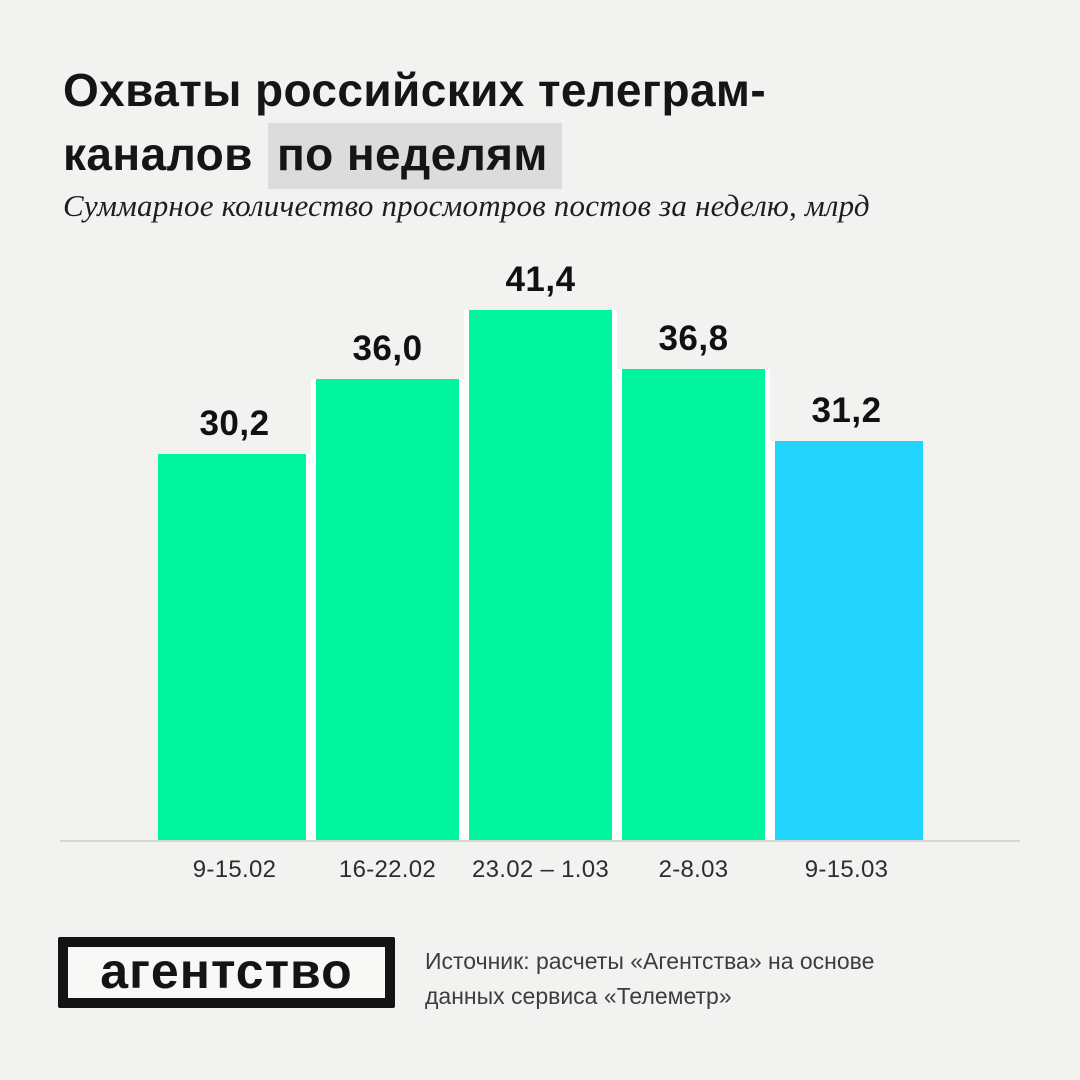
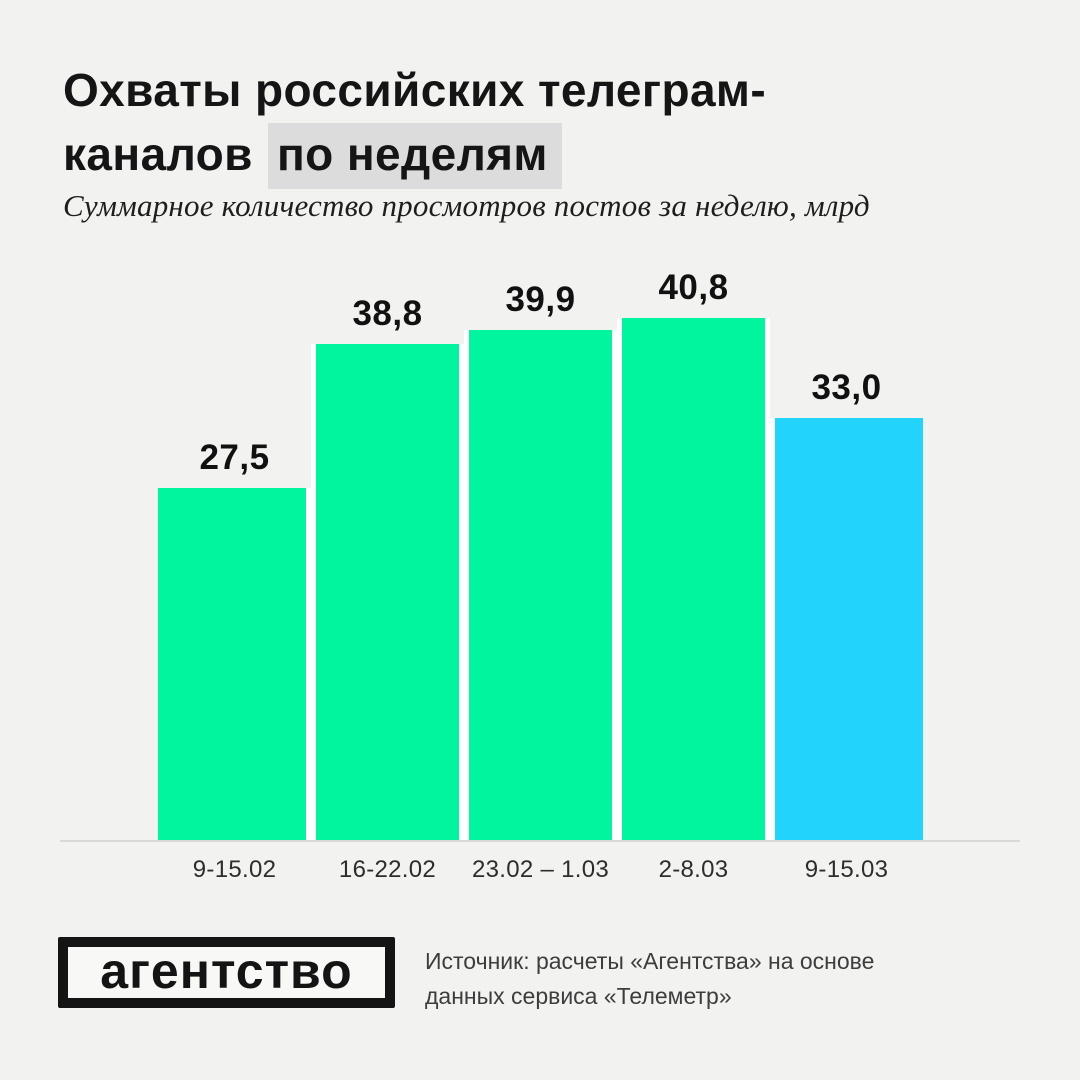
9-15.02: 30,2 -> 27,5
16-22.02: 36,0 -> 38,8
23.02 – 1.03: 41,4 -> 39,9
2-8.03: 36,8 -> 40,8
9-15.03: 31,2 -> 33,0
